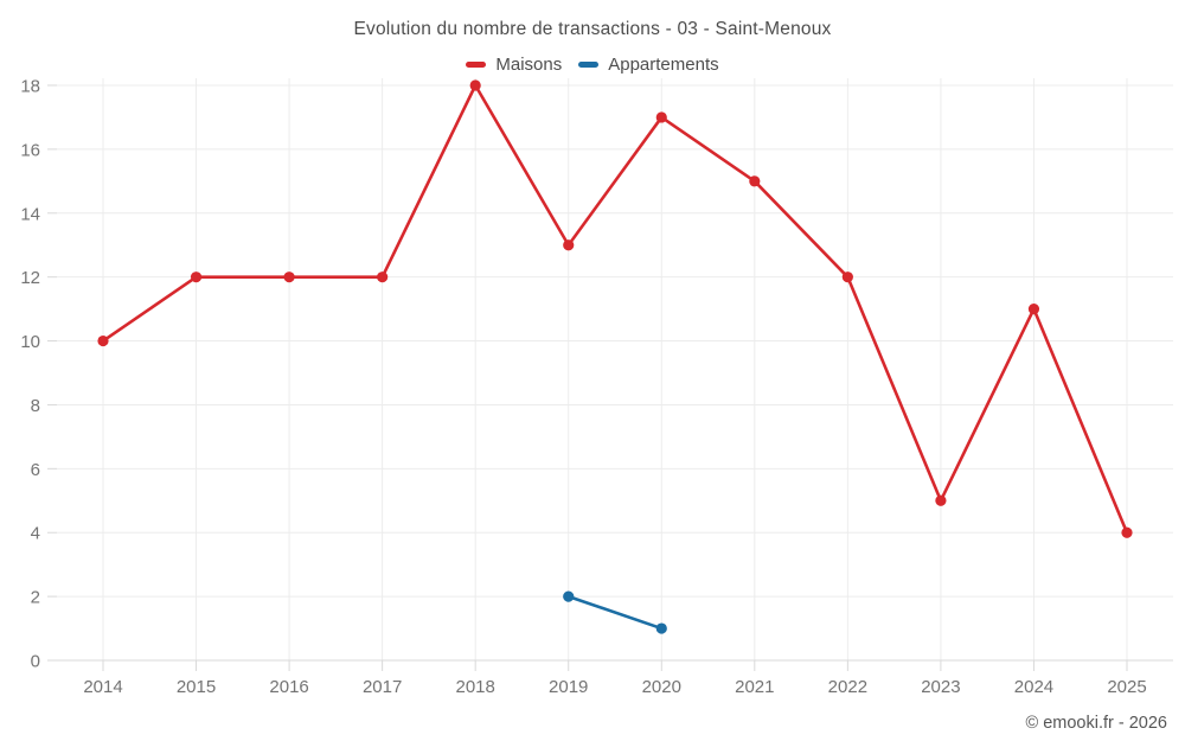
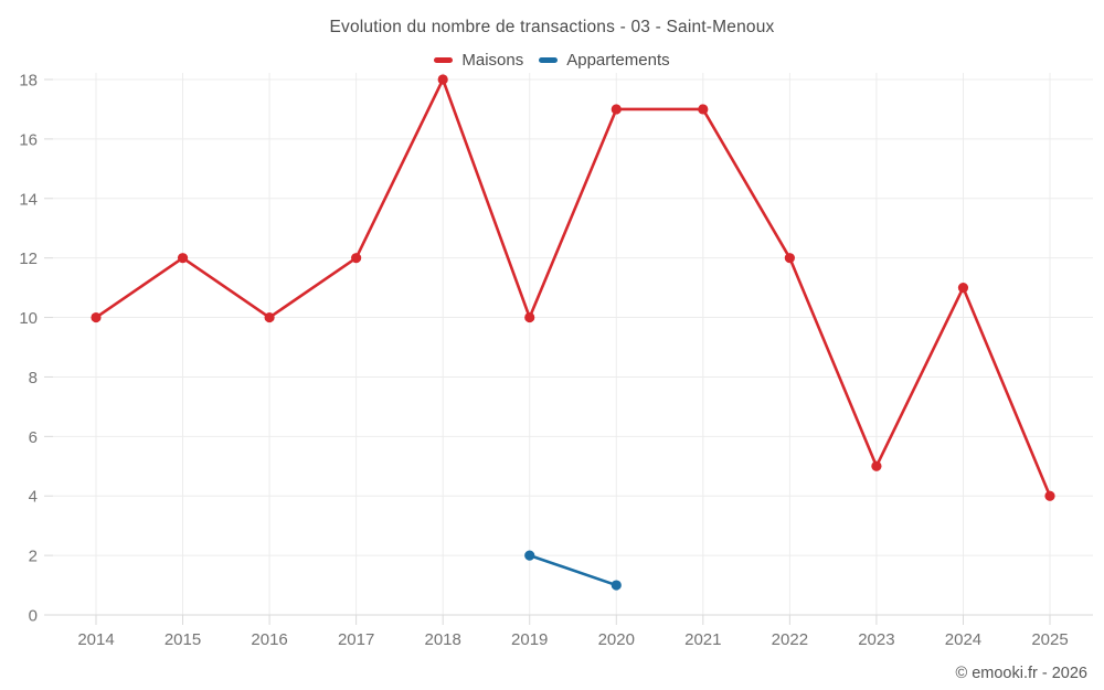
Maisons/2016: 12 -> 10
Maisons/2019: 13 -> 10
Maisons/2021: 15 -> 17
